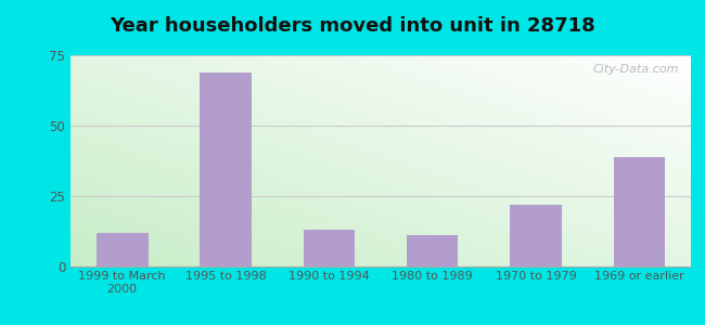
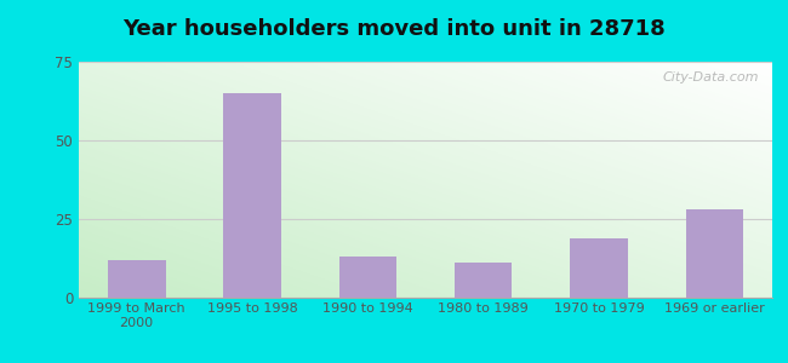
1995 to 1998: 69 -> 65
1970 to 1979: 22 -> 19
1969 or earlier: 39 -> 28
